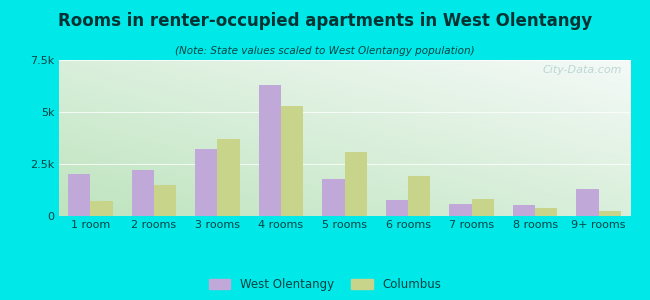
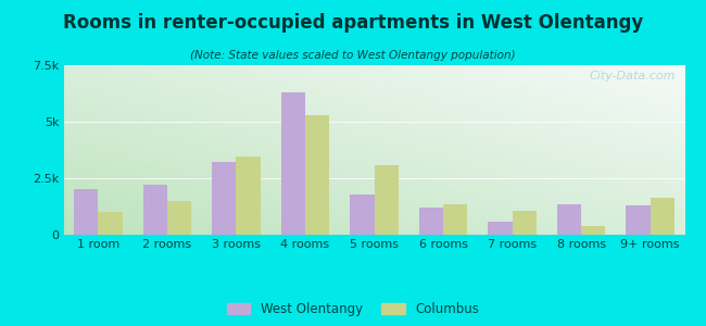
Columbus/1 room: 0.70k -> 1.00k
Columbus/3 rooms: 3.70k -> 3.45k
West Olentangy/6 rooms: 0.75k -> 1.20k
Columbus/6 rooms: 1.90k -> 1.35k
Columbus/7 rooms: 0.80k -> 1.05k
West Olentangy/8 rooms: 0.55k -> 1.35k
Columbus/9+ rooms: 0.25k -> 1.65k
